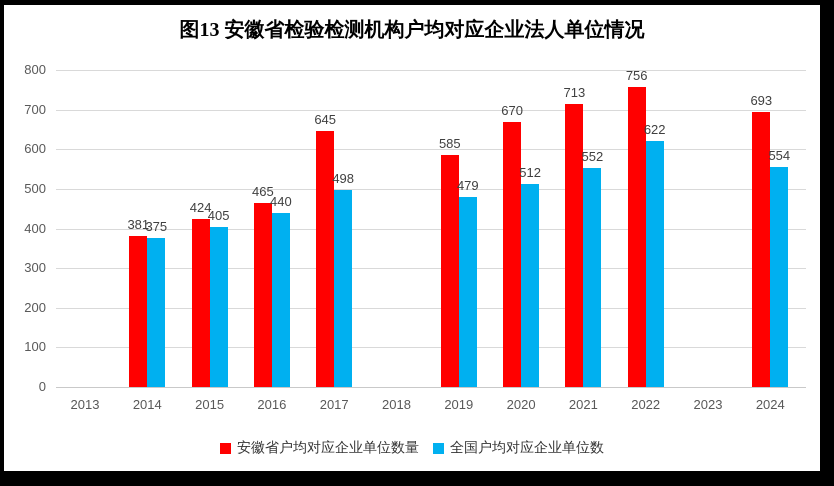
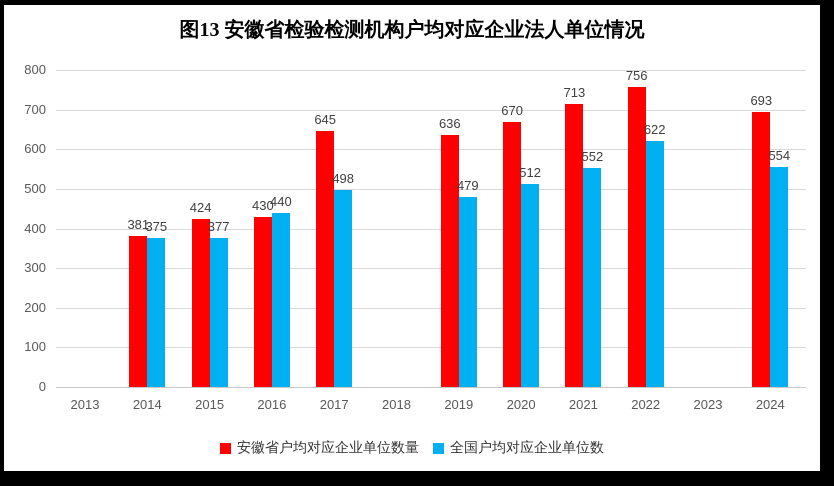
全国户均对应企业单位数/2015: 405 -> 377
安徽省户均对应企业单位数量/2016: 465 -> 430
安徽省户均对应企业单位数量/2019: 585 -> 636
